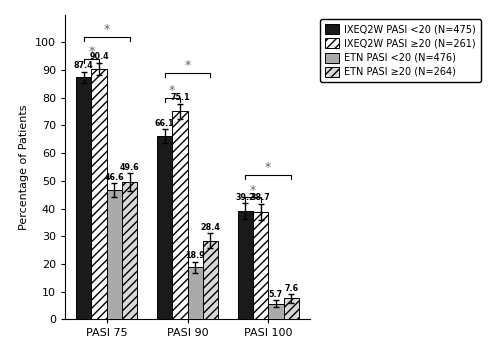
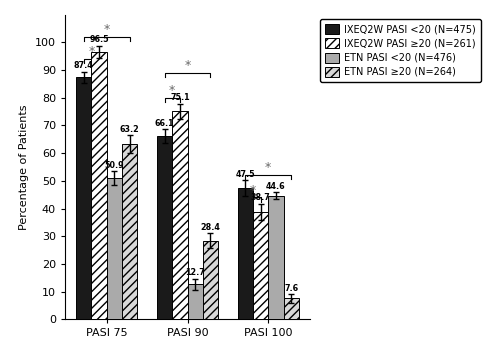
IXEQ2W PASI ≥20 (N=261)/PASI 75: 90.4 -> 96.5
ETN PASI <20 (N=476)/PASI 75: 46.6 -> 50.9
ETN PASI ≥20 (N=264)/PASI 75: 49.6 -> 63.2
ETN PASI <20 (N=476)/PASI 90: 18.9 -> 12.7
IXEQ2W PASI <20 (N=475)/PASI 100: 39.2 -> 47.5
ETN PASI <20 (N=476)/PASI 100: 5.7 -> 44.6
